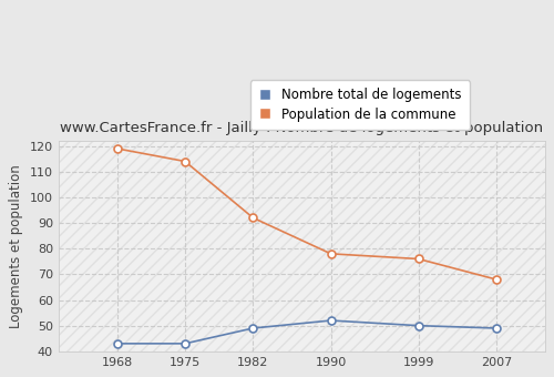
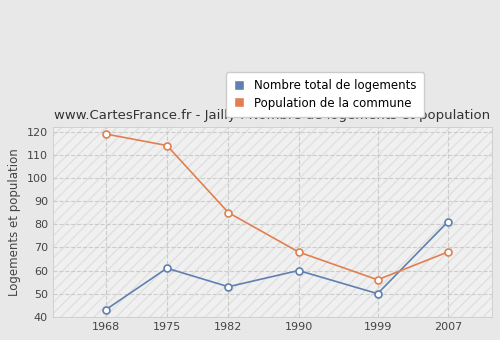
Nombre total de logements/1975: 43 -> 61
Nombre total de logements/1982: 49 -> 53
Population de la commune/1982: 92 -> 85
Nombre total de logements/1990: 52 -> 60
Population de la commune/1990: 78 -> 68
Population de la commune/1999: 76 -> 56
Nombre total de logements/2007: 49 -> 81
